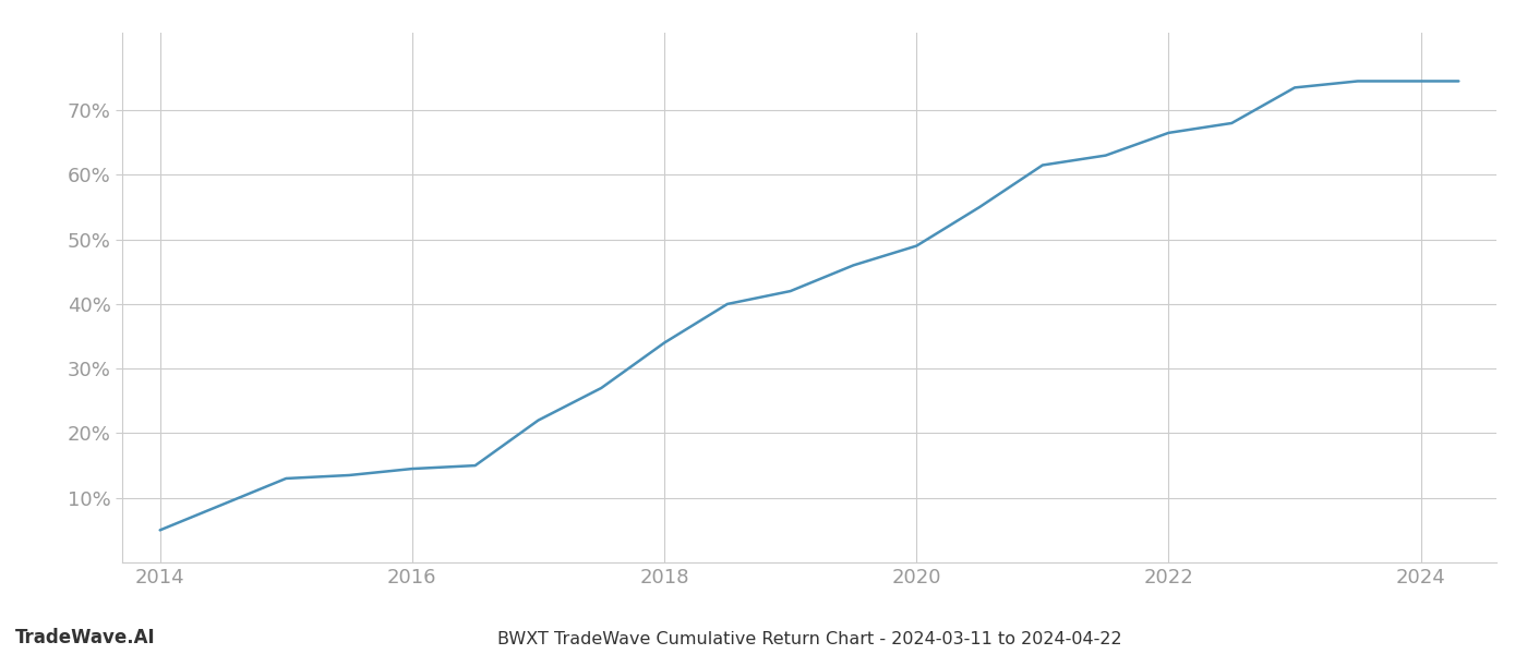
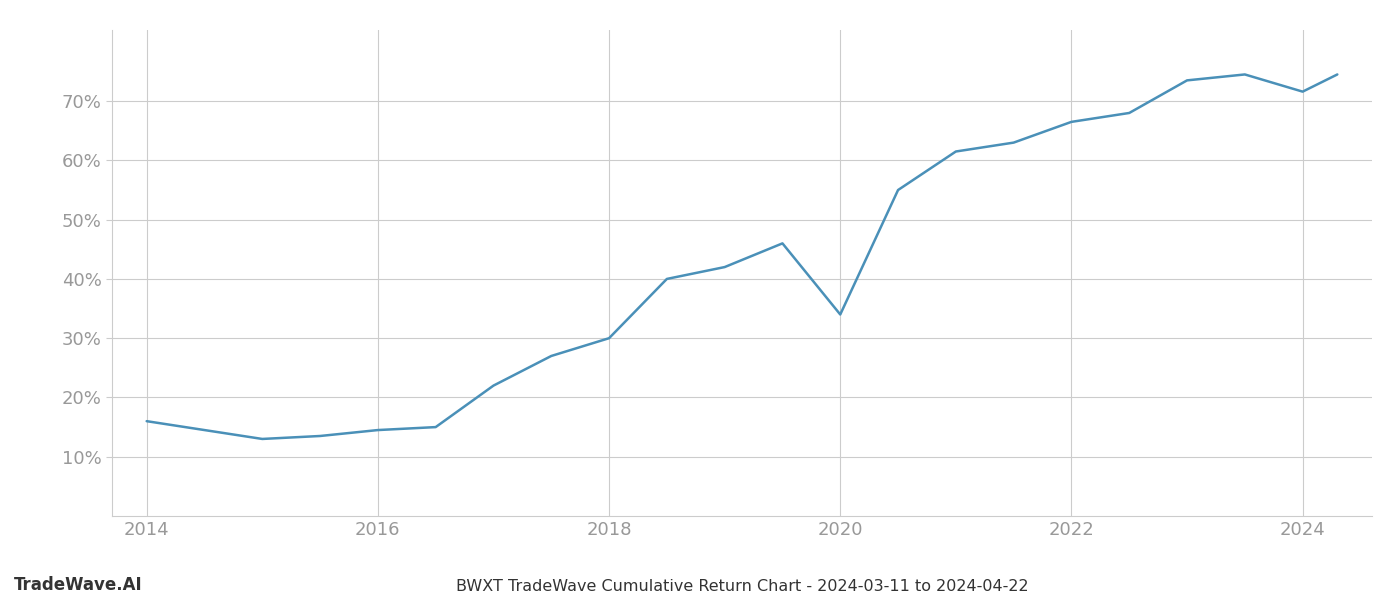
2014: 5.0% -> 16.0%
2018: 34.0% -> 30.0%
2020: 49.0% -> 34.0%
2024: 74.5% -> 71.6%
